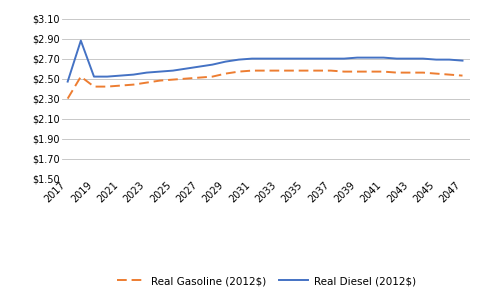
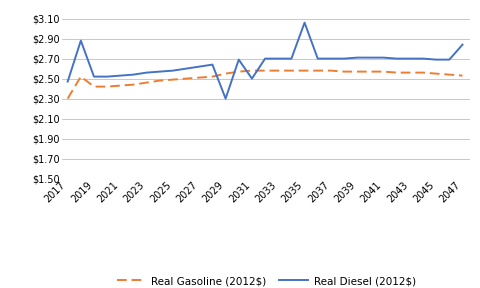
Real Diesel (2012$)/2029: $2.67 -> $2.30
Real Diesel (2012$)/2031: $2.70 -> $2.50
Real Diesel (2012$)/2035: $2.70 -> $3.06
Real Diesel (2012$)/2047: $2.68 -> $2.84
